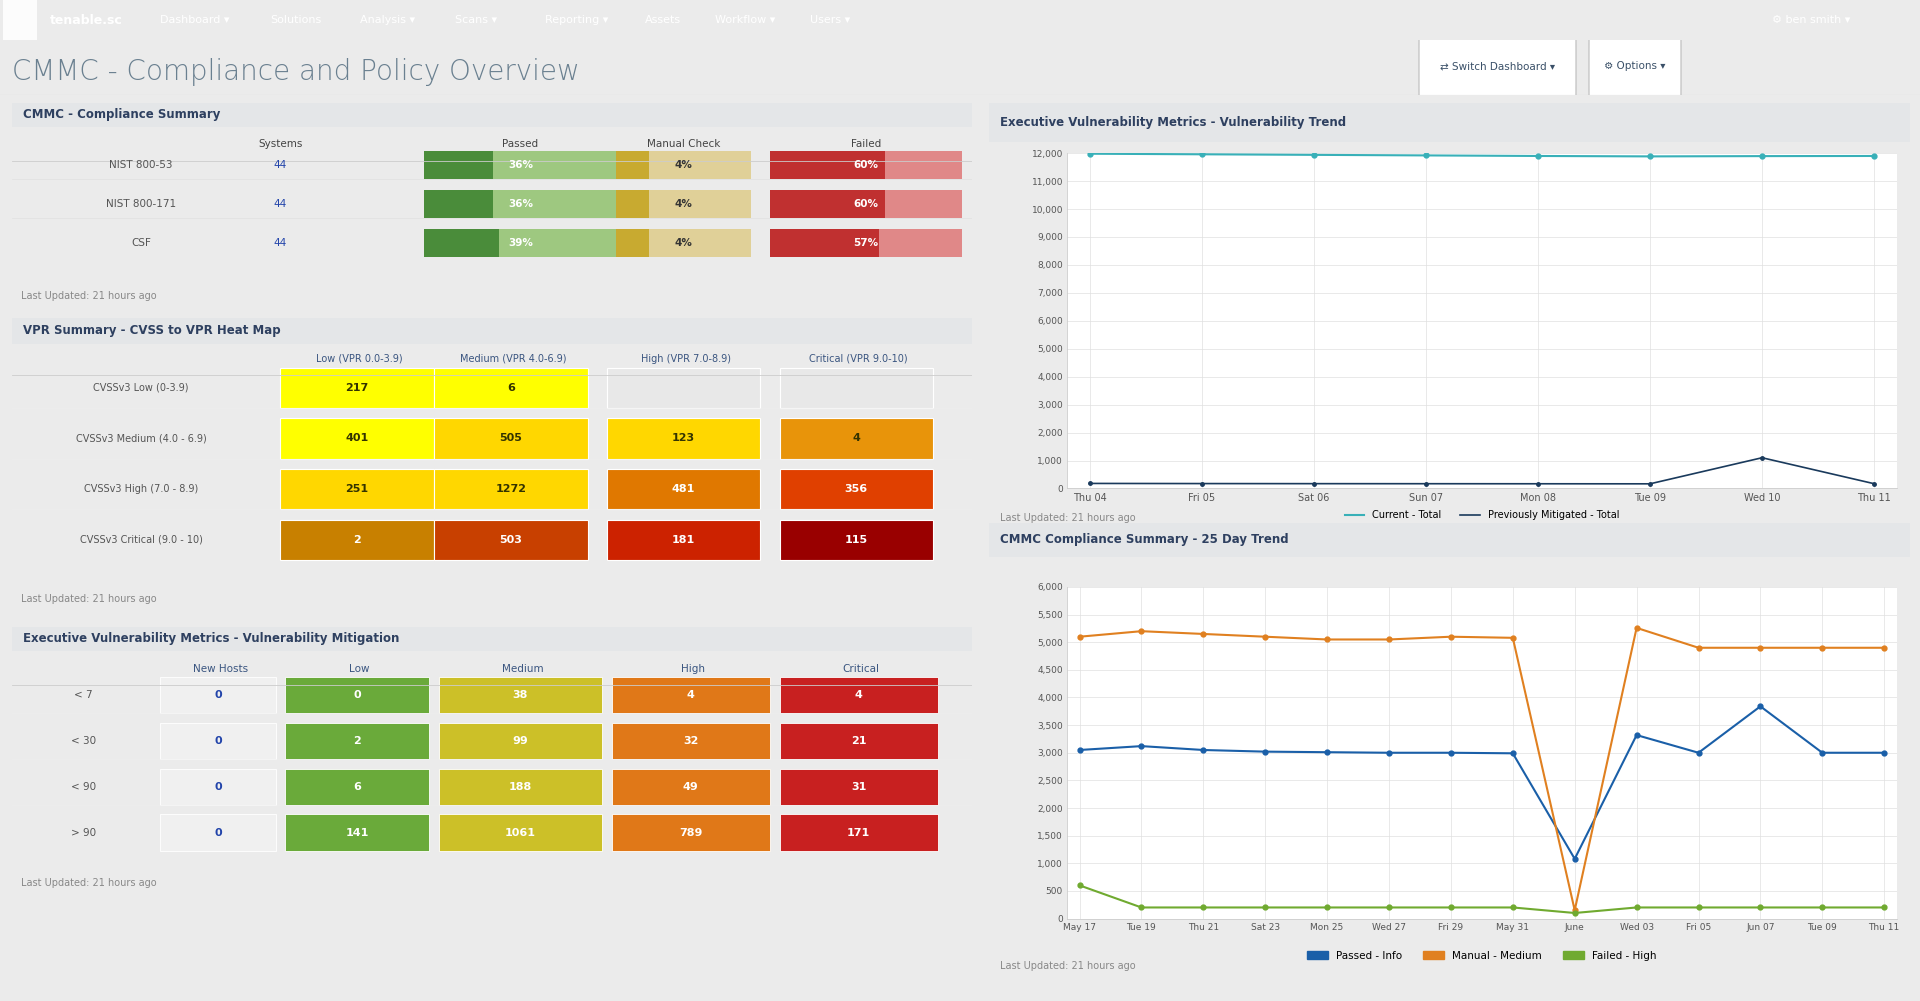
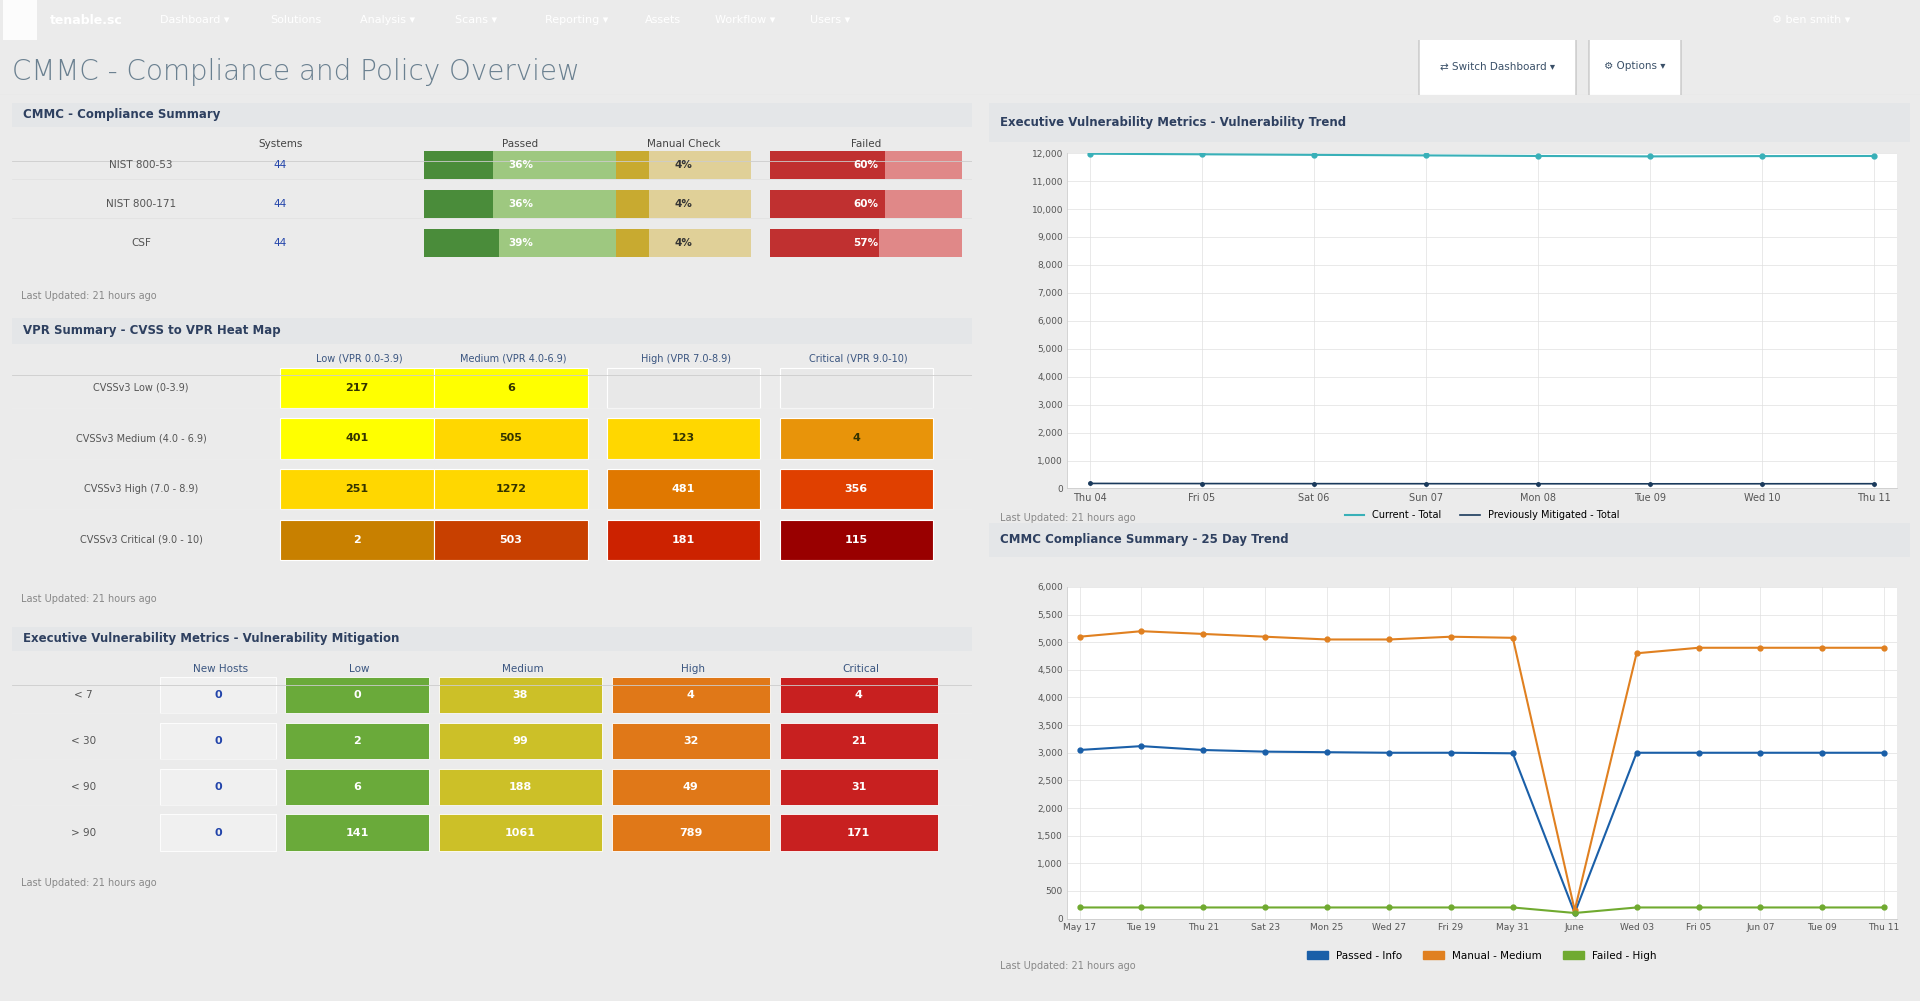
Previously Mitigated - Total/Wed 10: 1,100 -> 170
Failed - High/May 17: 600 -> 200
Passed - Info/June: 1,080 -> 100
Passed - Info/Wed 03: 3,320 -> 3,000
Manual - Medium/Wed 03: 5,260 -> 4,800
Passed - Info/Jun 07: 3,840 -> 3,000
